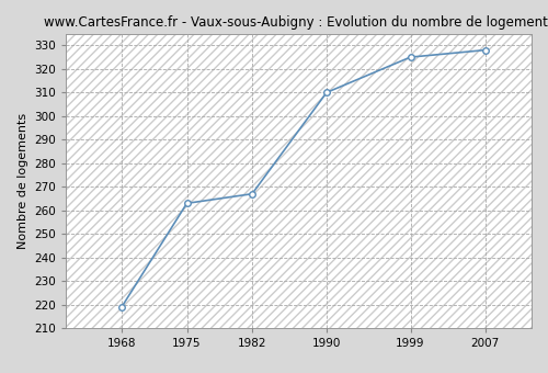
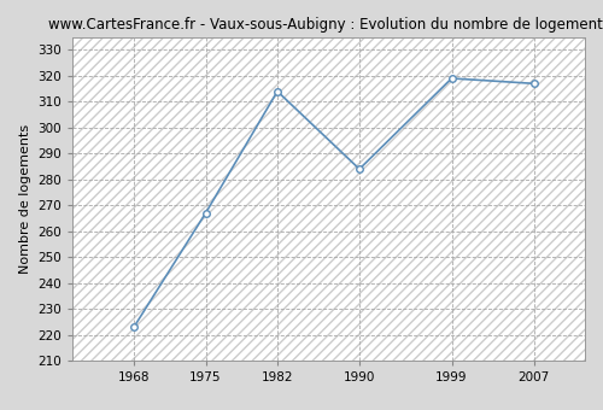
1968: 219 -> 223
1975: 263 -> 267
1982: 267 -> 314
1990: 310 -> 284
1999: 325 -> 319
2007: 328 -> 317
